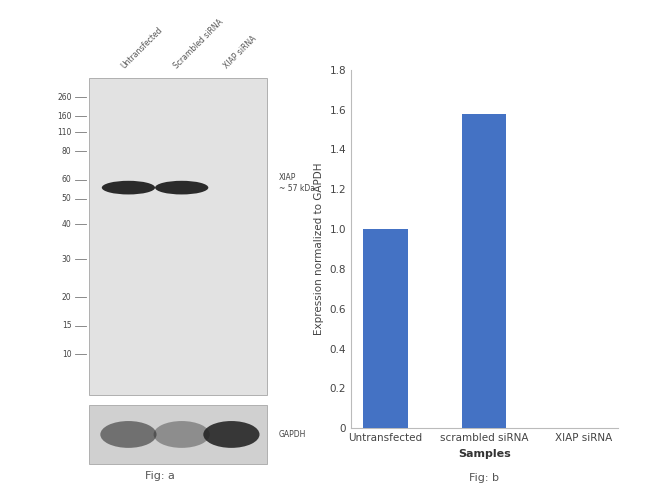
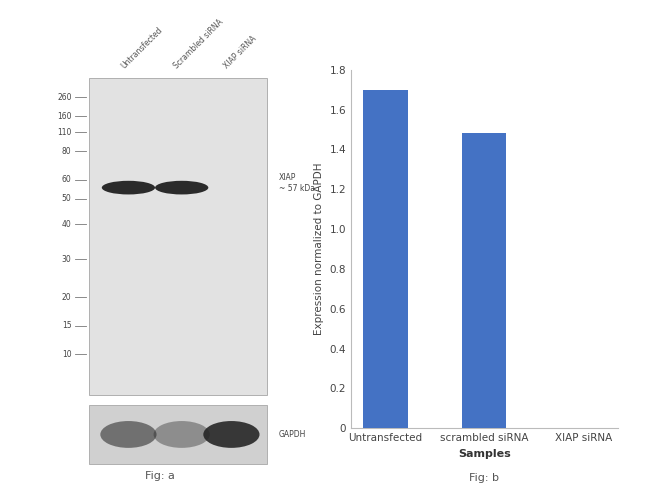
Untransfected: 1.00 -> 1.70
scrambled siRNA: 1.58 -> 1.48
